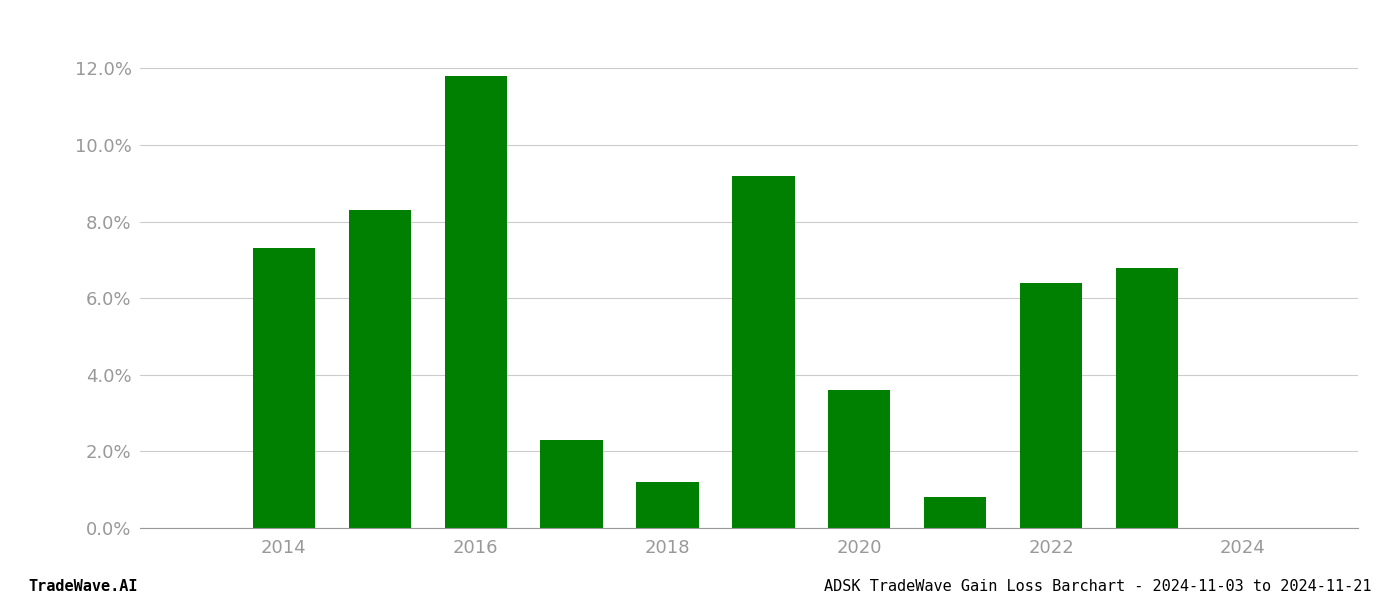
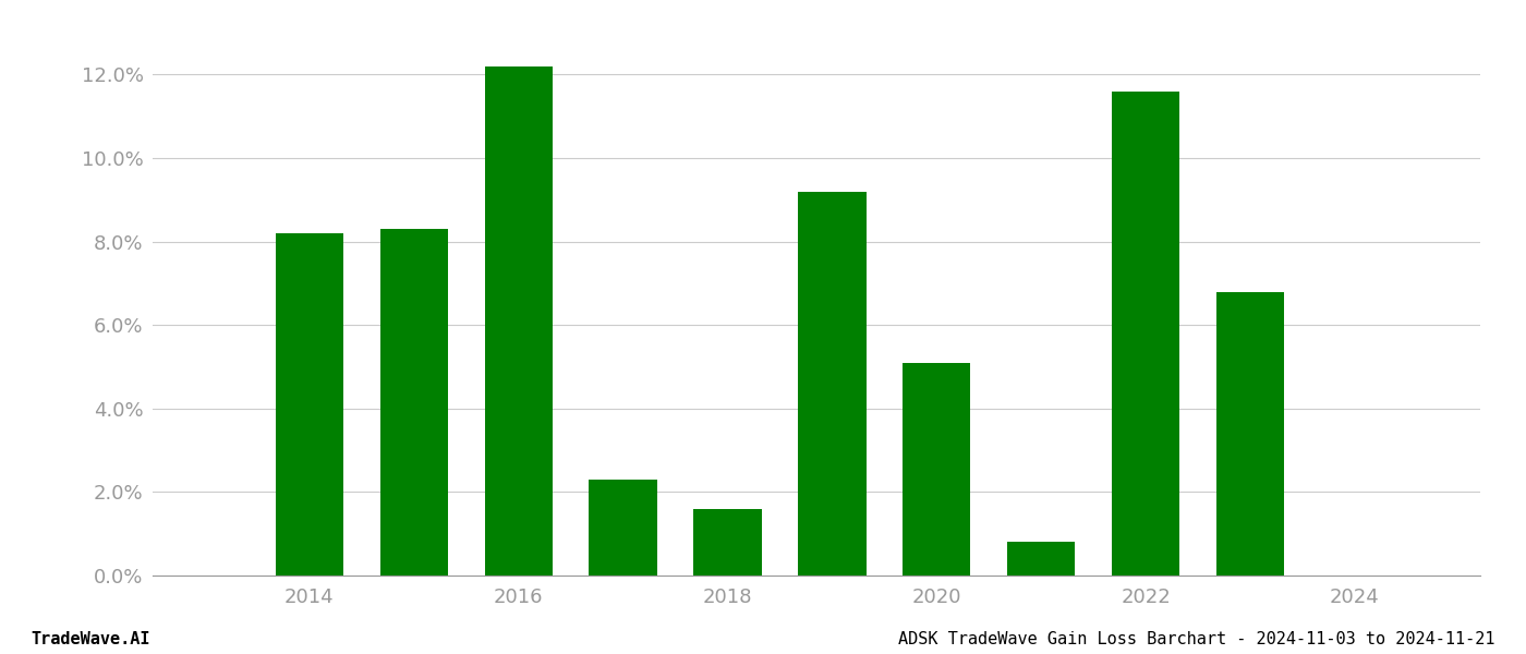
2014: 7.3% -> 8.2%
2016: 11.8% -> 12.2%
2018: 1.2% -> 1.6%
2020: 3.6% -> 5.1%
2022: 6.4% -> 11.6%
